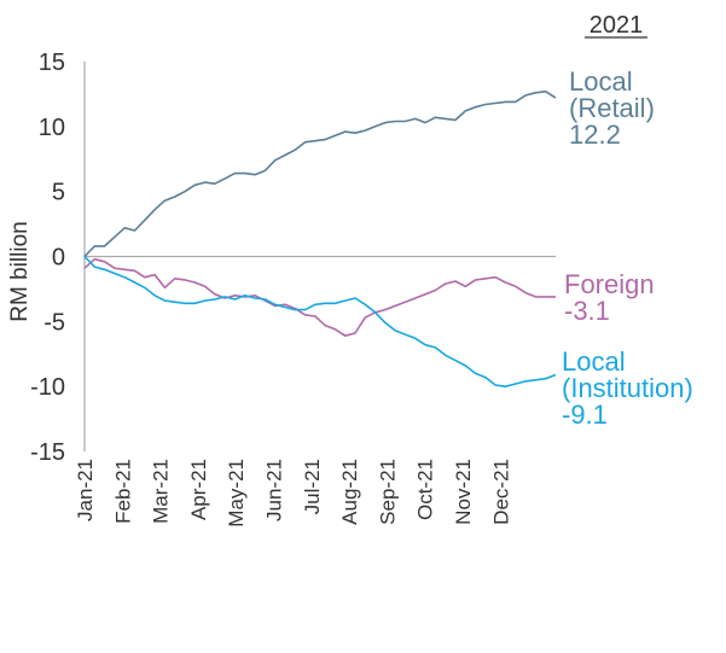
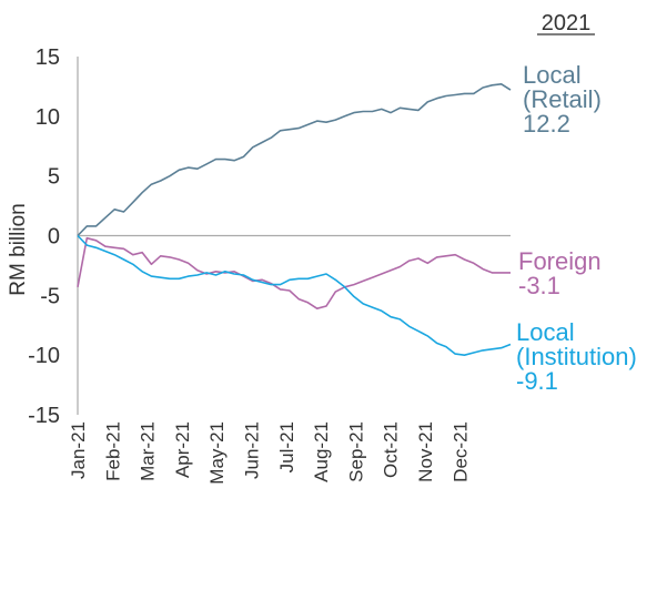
Foreign/0: -0.9 -> -4.3
